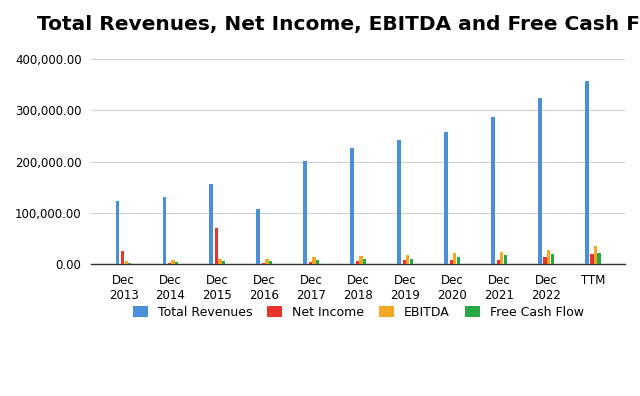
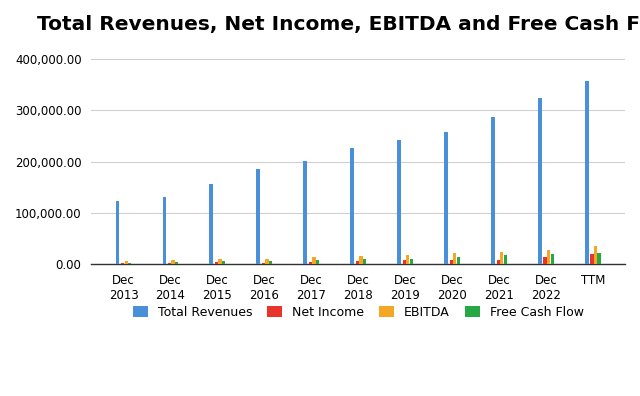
Net Income/Dec 2013: 26,000 -> 2,000
Net Income/Dec 2015: 70,000 -> 3,000
Total Revenues/Dec 2016: 108,000 -> 185,000
